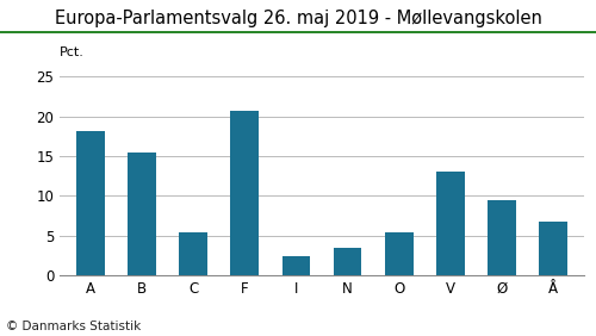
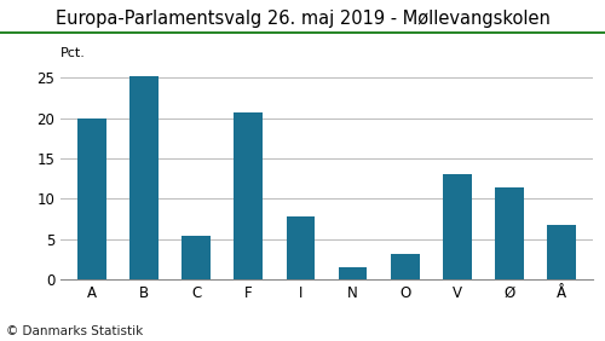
A: 18.2 -> 20.0
B: 15.4 -> 25.2
I: 2.5 -> 7.8
N: 3.5 -> 1.6
O: 5.4 -> 3.2
Ø: 9.5 -> 11.4
